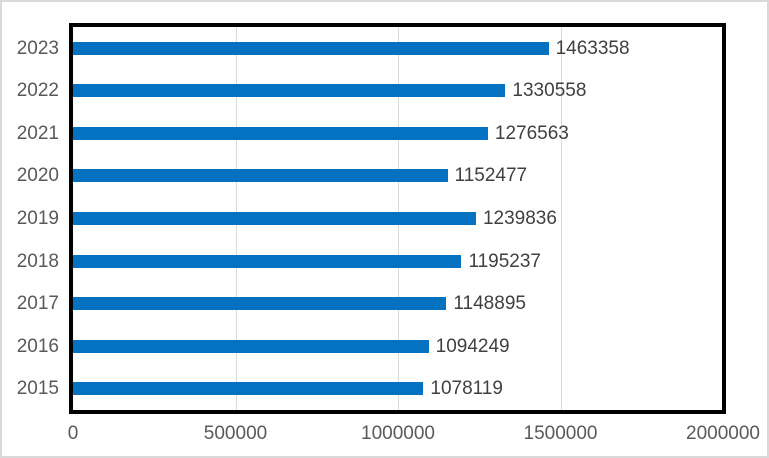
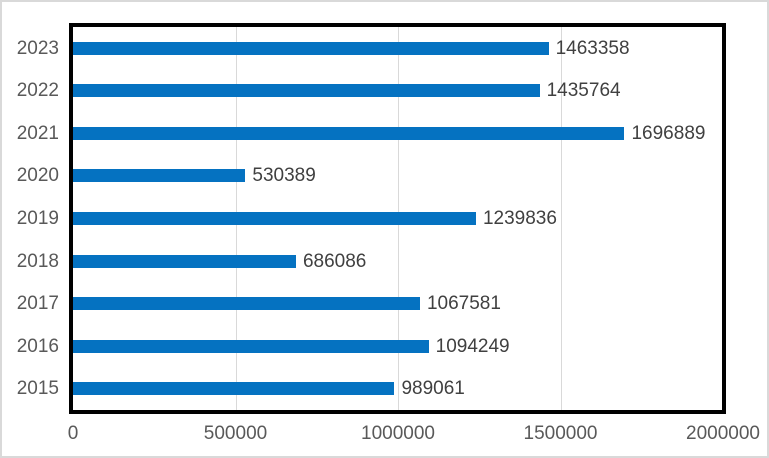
2022: 1330558 -> 1435764
2021: 1276563 -> 1696889
2020: 1152477 -> 530389
2018: 1195237 -> 686086
2017: 1148895 -> 1067581
2015: 1078119 -> 989061
